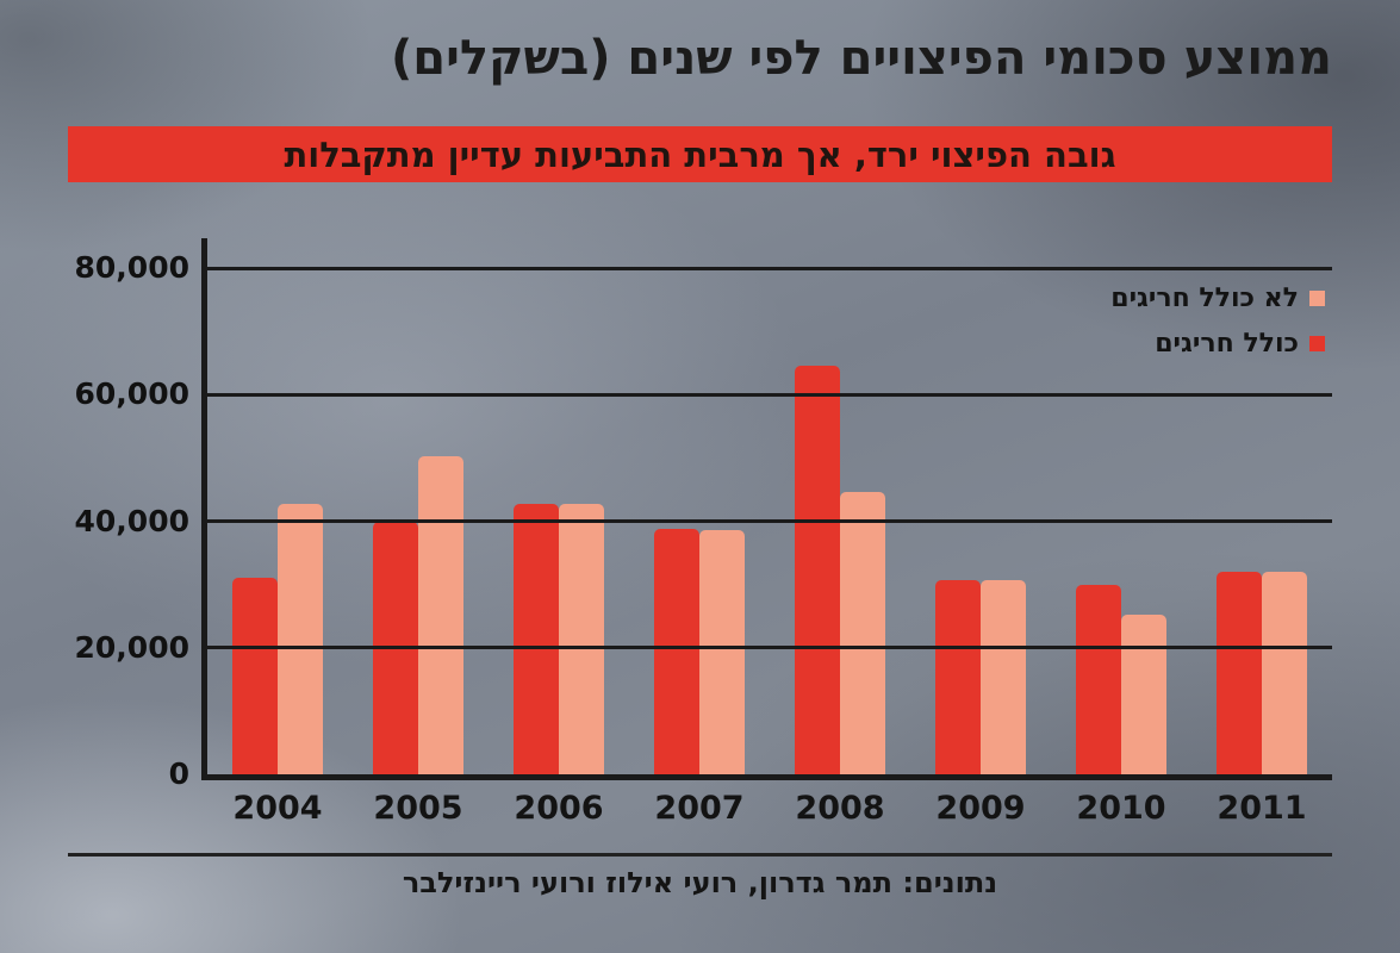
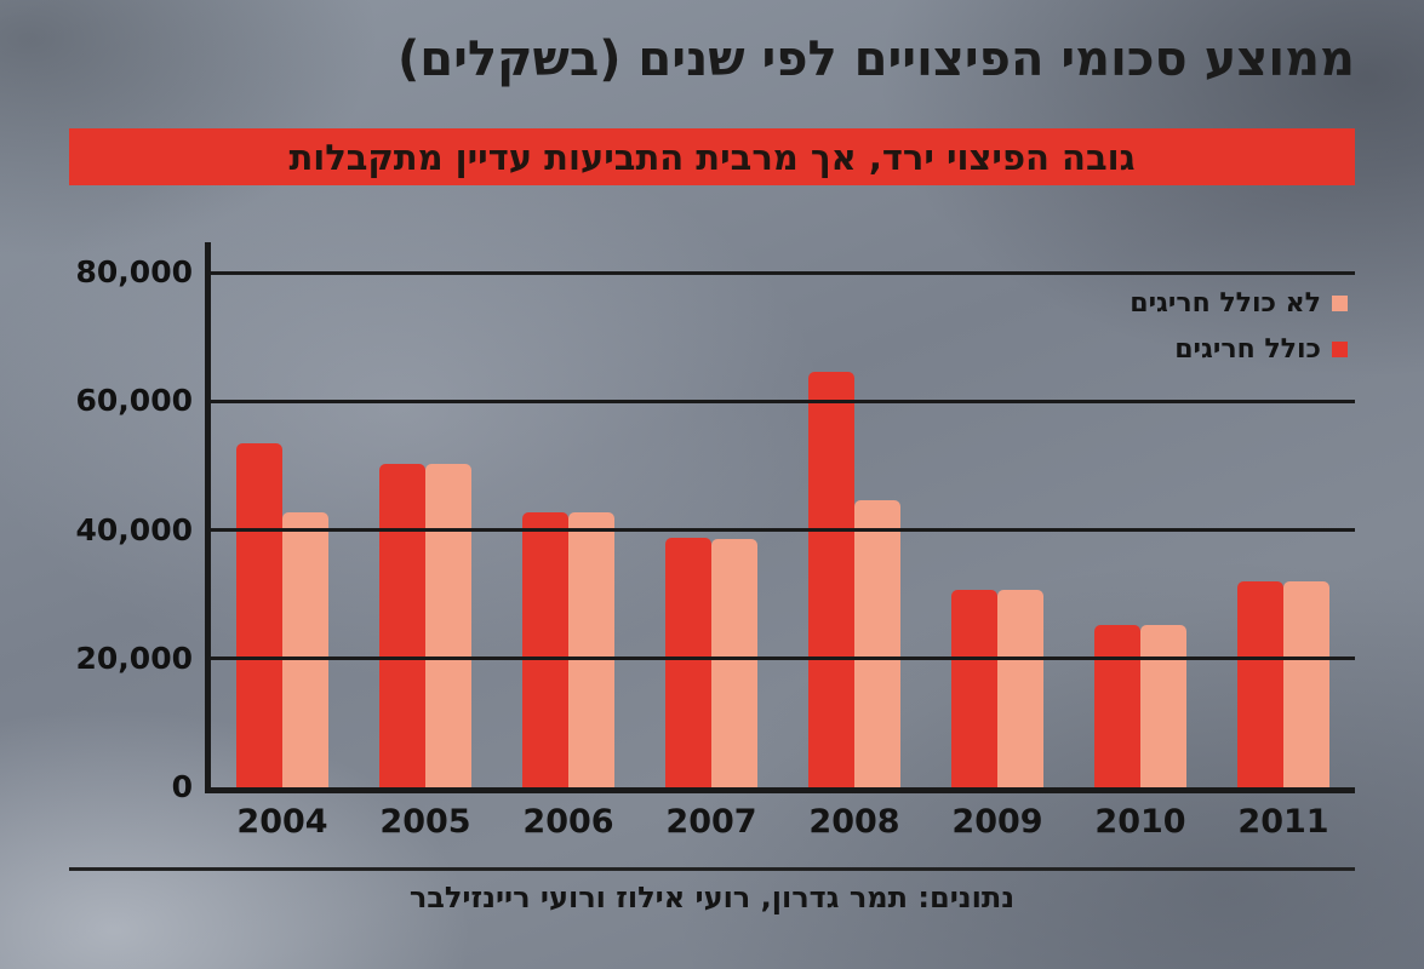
כולל חריגים/2004: 31000 -> 54000
כולל חריגים/2005: 40000 -> 50000
כולל חריגים/2010: 30000 -> 25000
